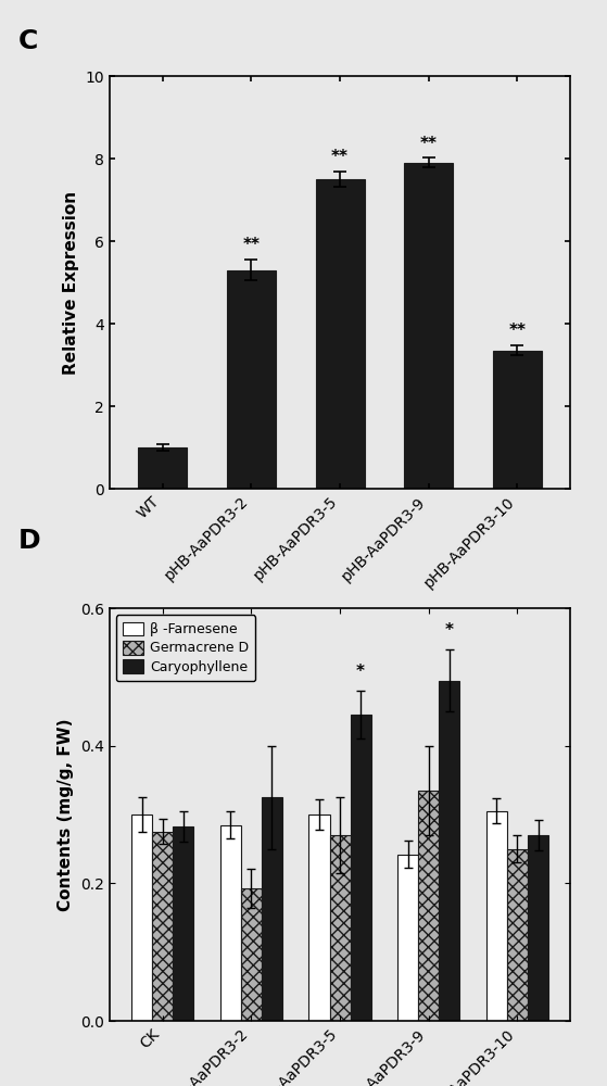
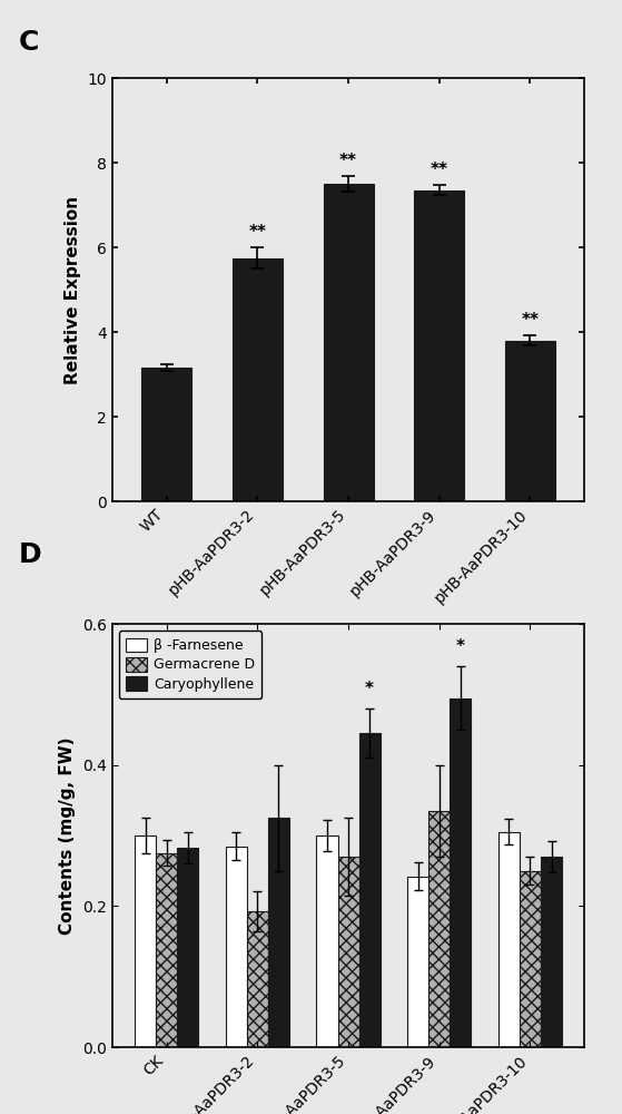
WT: 1.00 -> 3.15
pHB-AaPDR3-2: 5.30 -> 5.75
pHB-AaPDR3-9: 7.90 -> 7.35
pHB-AaPDR3-10: 3.35 -> 3.80
